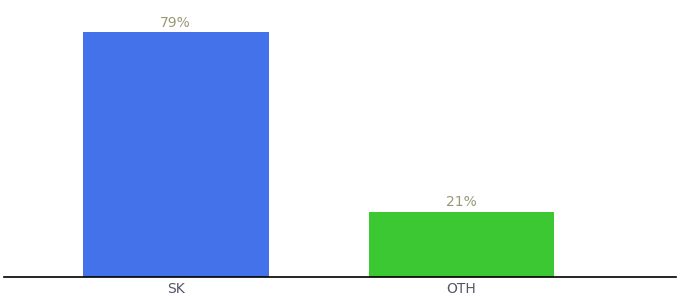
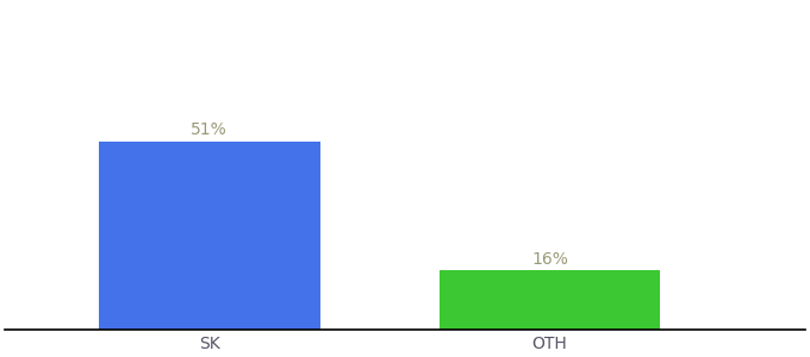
SK: 79% -> 51%
OTH: 21% -> 16%
